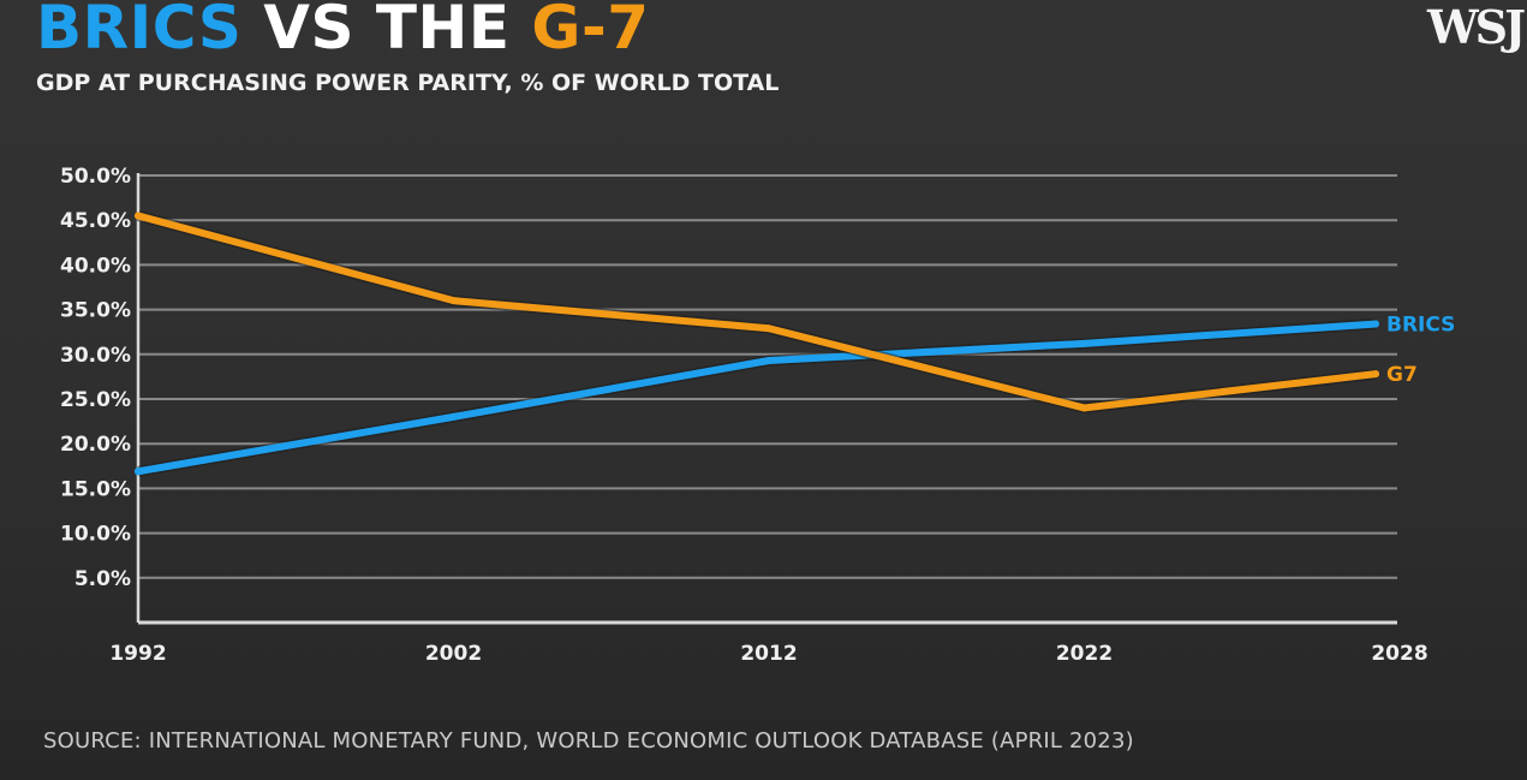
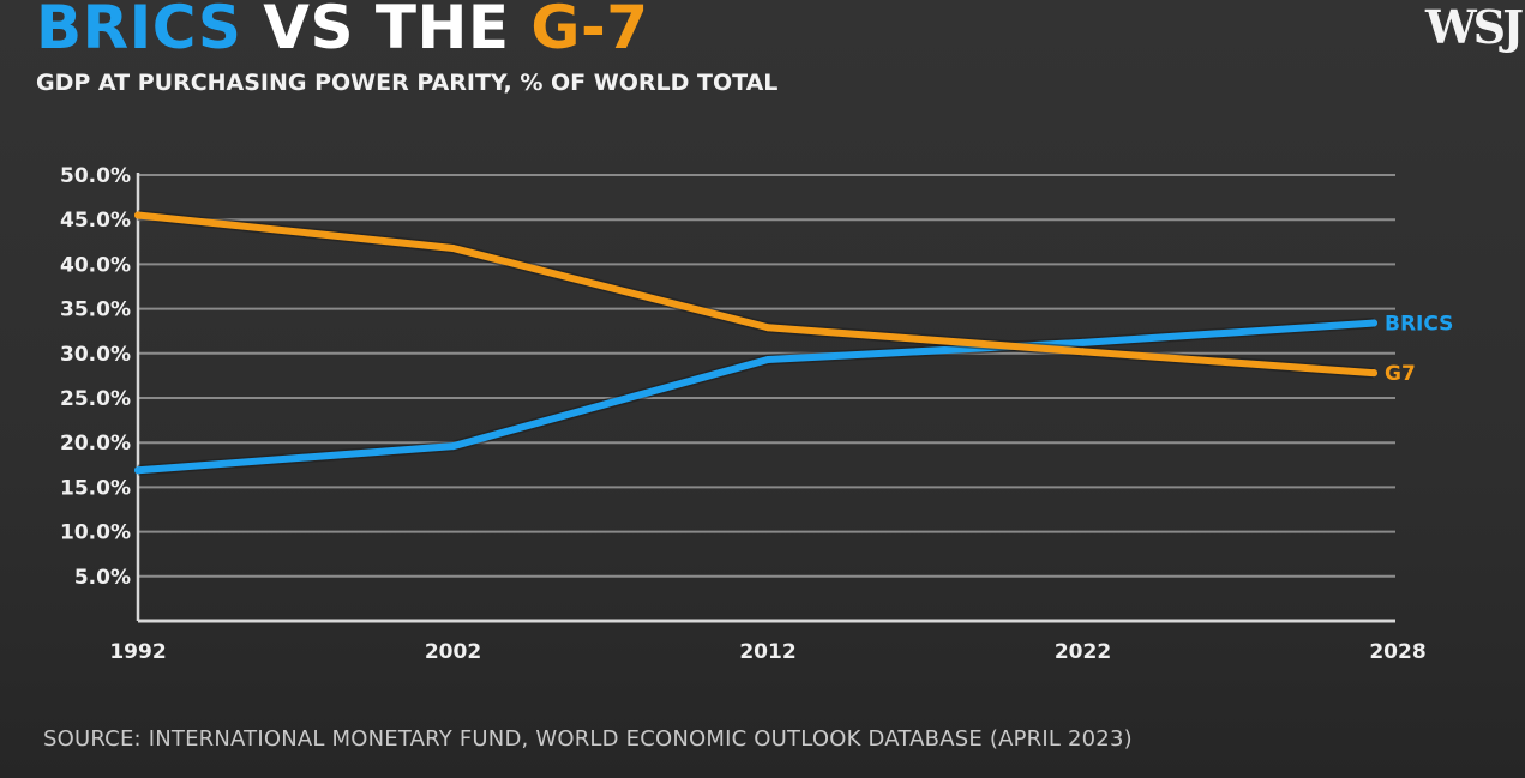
BRICS/2002: 23% -> 20%
G7/2002: 36% -> 42%
G7/2022: 24% -> 30%
